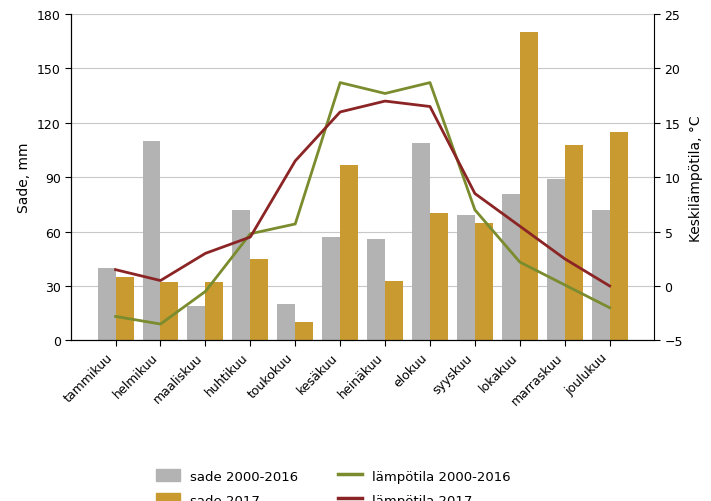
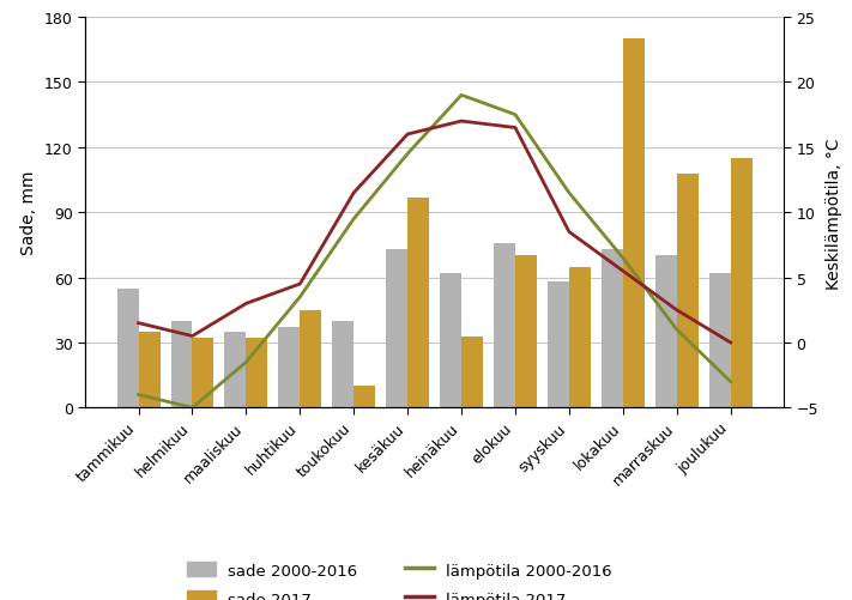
sade 2000-2016/tammikuu: 40 -> 55
lämpötila 2000-2016/tammikuu: -2.8 -> -4.0
sade 2000-2016/helmikuu: 110 -> 40
lämpötila 2000-2016/helmikuu: -3.5 -> -5.0
sade 2000-2016/maaliskuu: 19 -> 35
lämpötila 2000-2016/maaliskuu: -0.5 -> -1.5
sade 2000-2016/huhtikuu: 72 -> 37
lämpötila 2000-2016/huhtikuu: 4.8 -> 3.5
sade 2000-2016/toukokuu: 20 -> 40
lämpötila 2000-2016/toukokuu: 5.7 -> 9.5
sade 2000-2016/kesäkuu: 57 -> 73
lämpötila 2000-2016/kesäkuu: 18.7 -> 14.5
sade 2000-2016/heinäkuu: 56 -> 62
lämpötila 2000-2016/heinäkuu: 17.7 -> 19.0
sade 2000-2016/elokuu: 109 -> 76
lämpötila 2000-2016/elokuu: 18.7 -> 17.5
sade 2000-2016/syyskuu: 69 -> 58
lämpötila 2000-2016/syyskuu: 7.0 -> 11.5
sade 2000-2016/lokakuu: 81 -> 73
lämpötila 2000-2016/lokakuu: 2.2 -> 6.5
sade 2000-2016/marraskuu: 89 -> 70
lämpötila 2000-2016/marraskuu: 0.1 -> 1.0
sade 2000-2016/joulukuu: 72 -> 62
lämpötila 2000-2016/joulukuu: -2.0 -> -3.0
